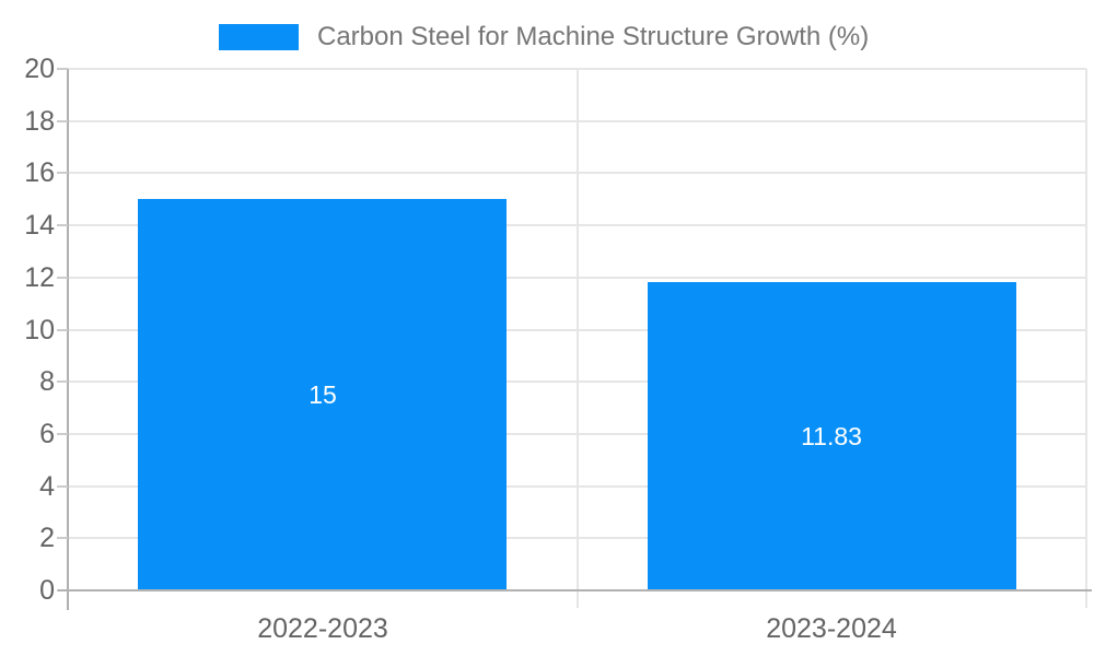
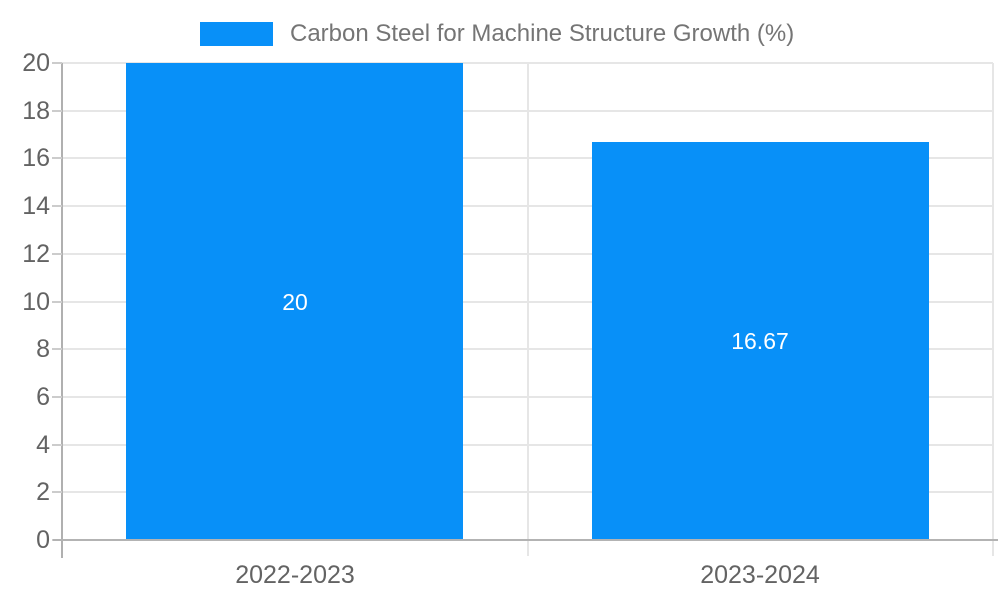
2022-2023: 15 -> 20
2023-2024: 11.83 -> 16.67
